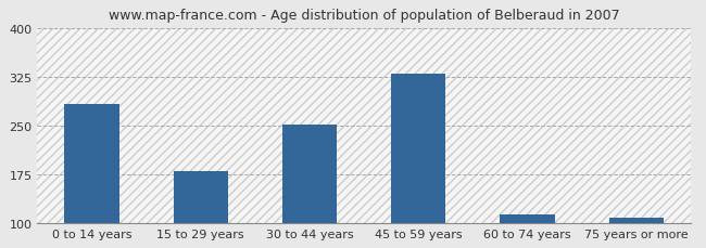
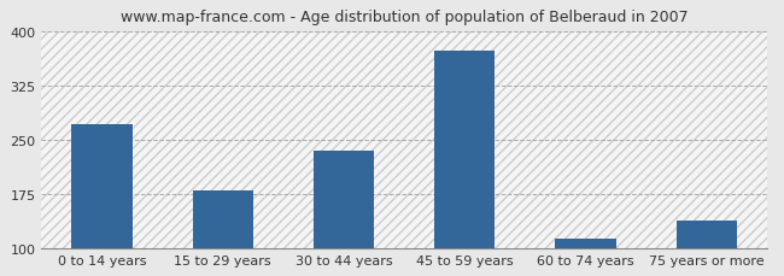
0 to 14 years: 283 -> 272
30 to 44 years: 251 -> 234
45 to 59 years: 330 -> 372
75 years or more: 108 -> 138
